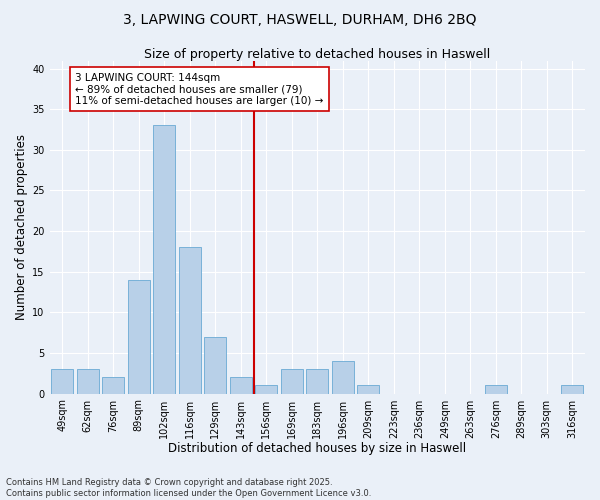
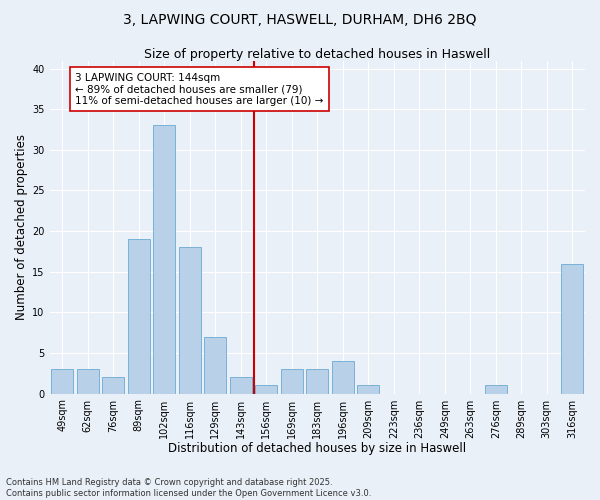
89sqm: 14 -> 19
316sqm: 1 -> 16
